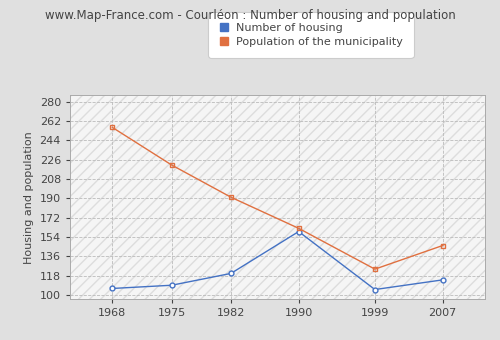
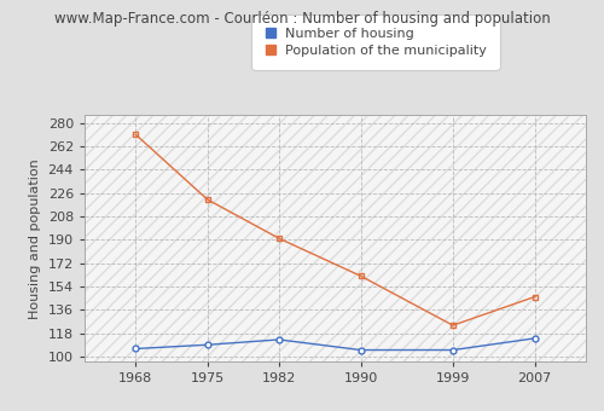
Population of the municipality/1968: 256 -> 271
Number of housing/1982: 120 -> 113
Number of housing/1990: 159 -> 105
